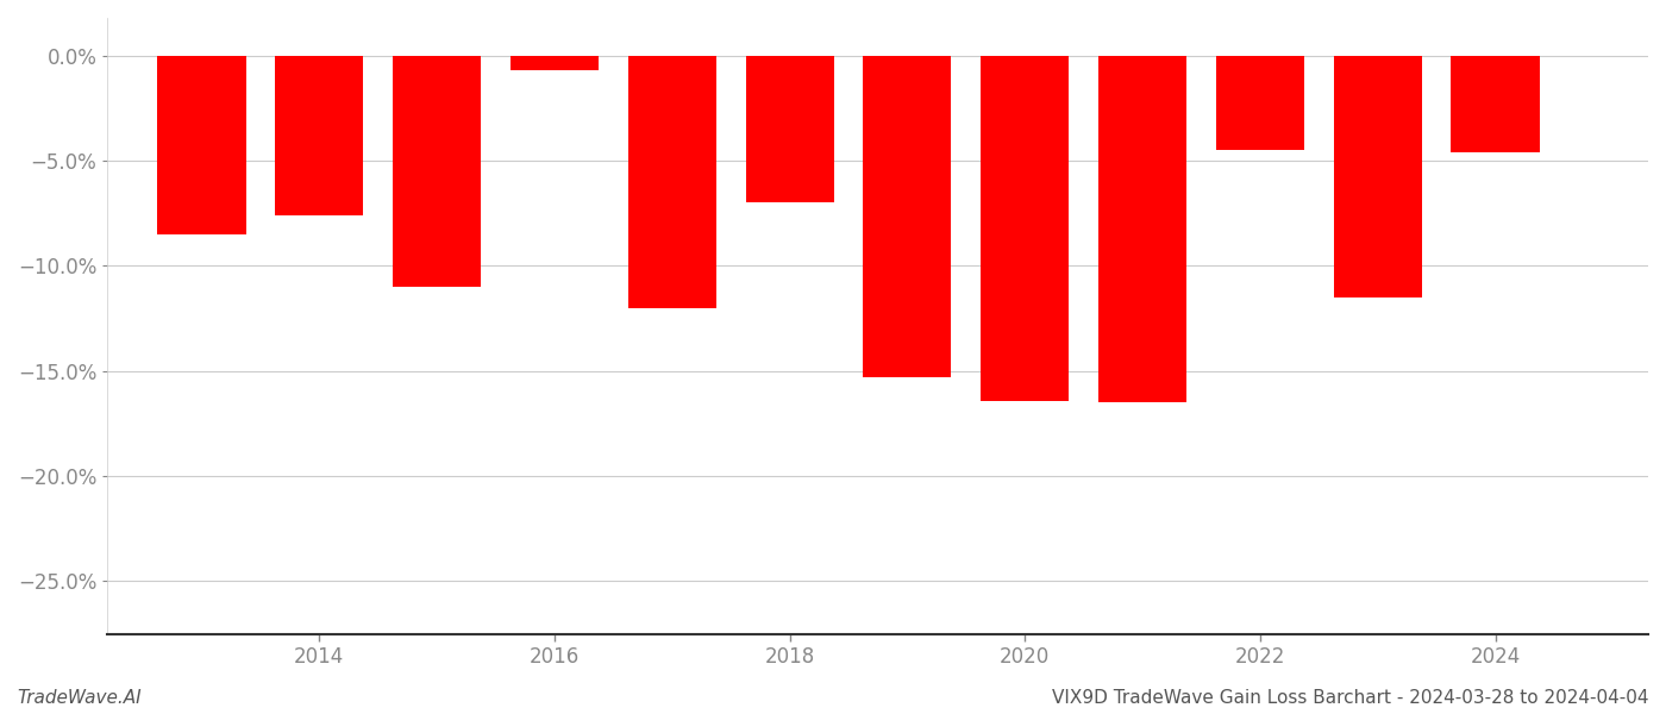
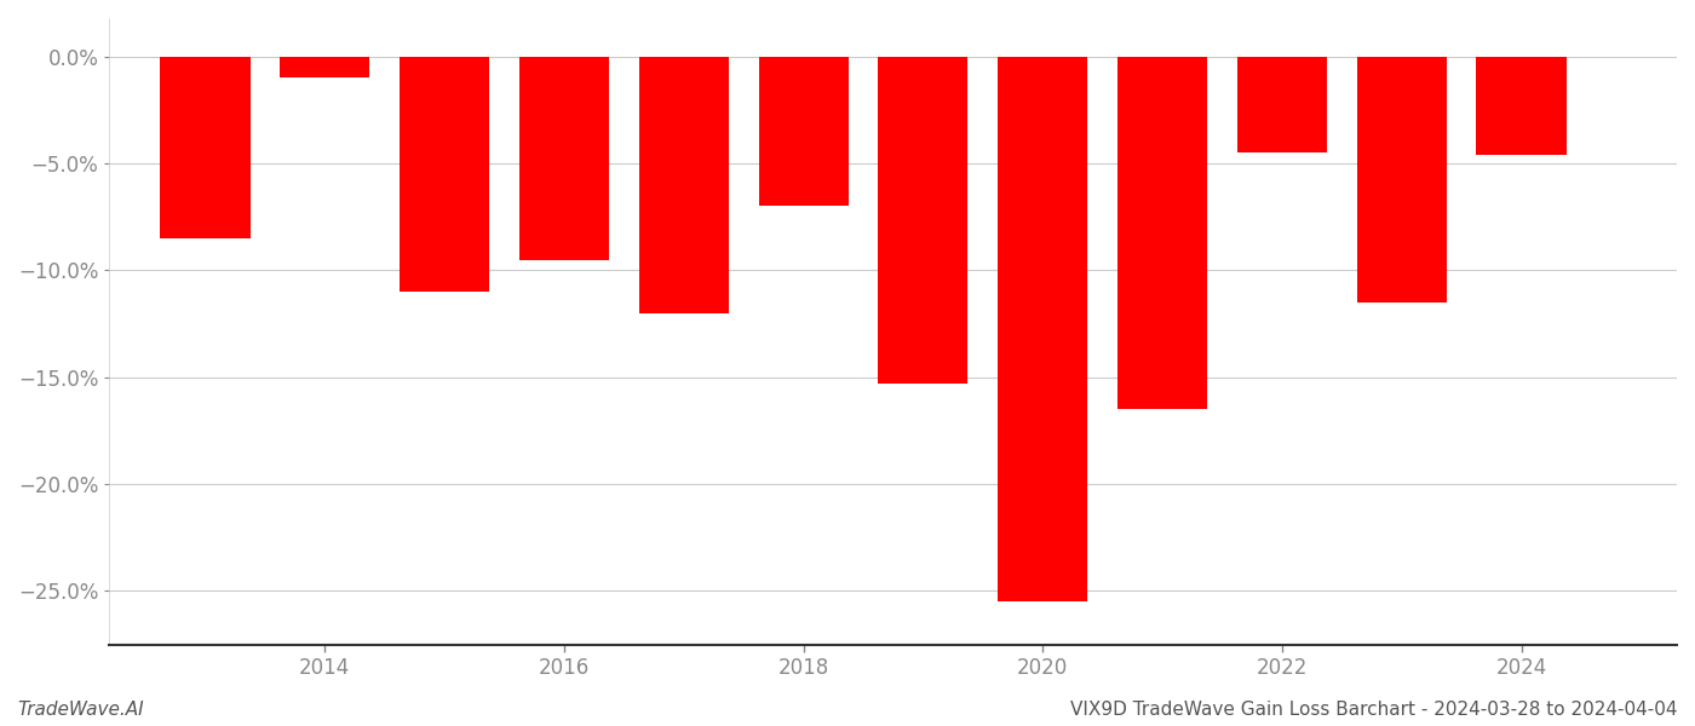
2014: -7.6% -> -1.0%
2016: -0.7% -> -9.5%
2020: -16.4% -> -25.5%
